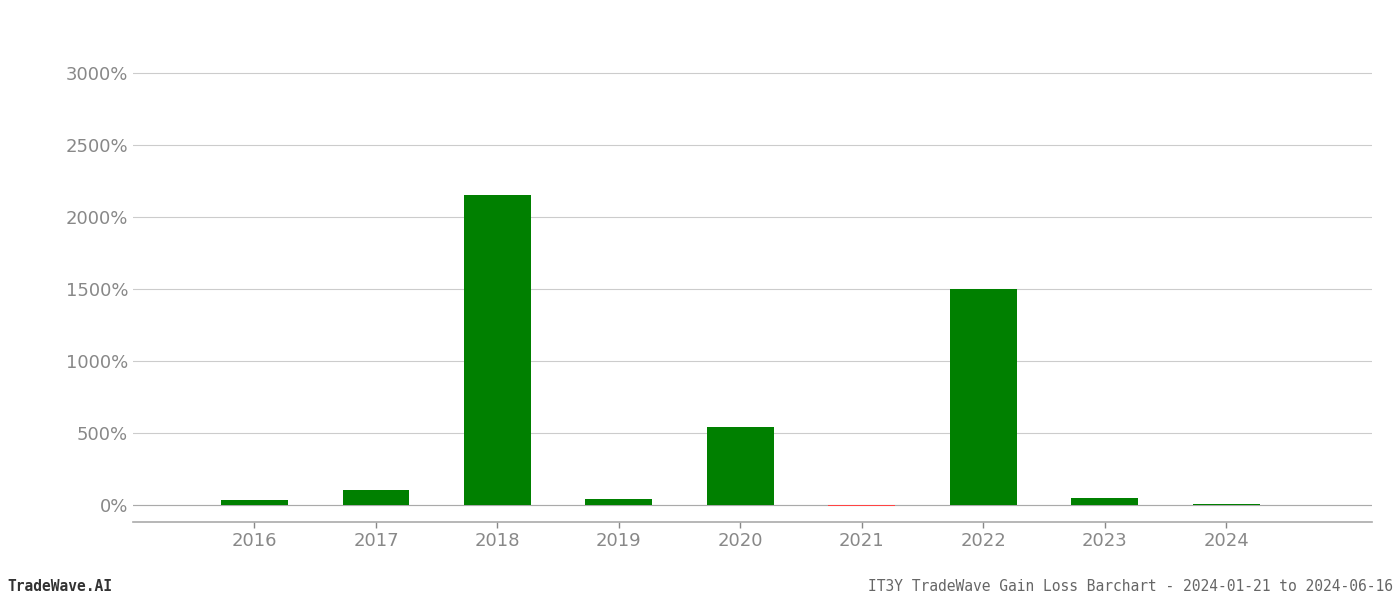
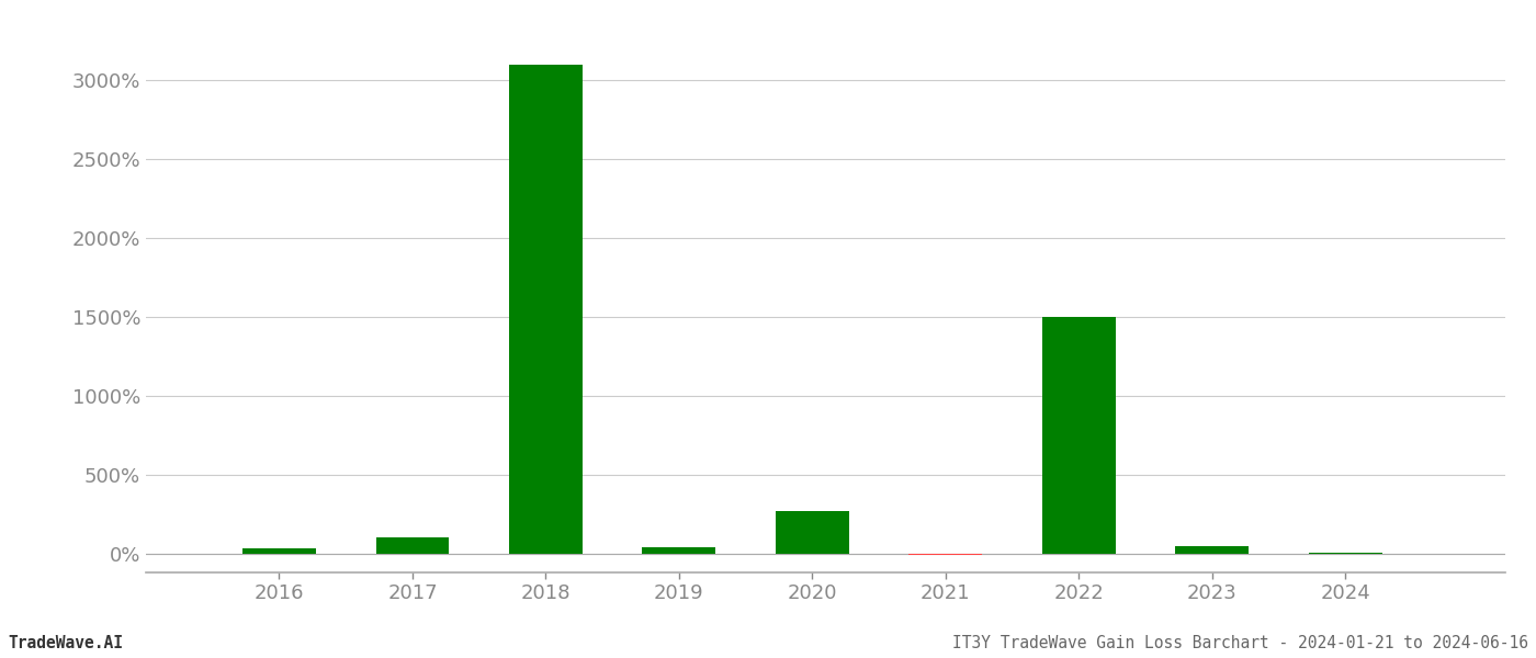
2018: 2150% -> 3100%
2020: 540% -> 270%
